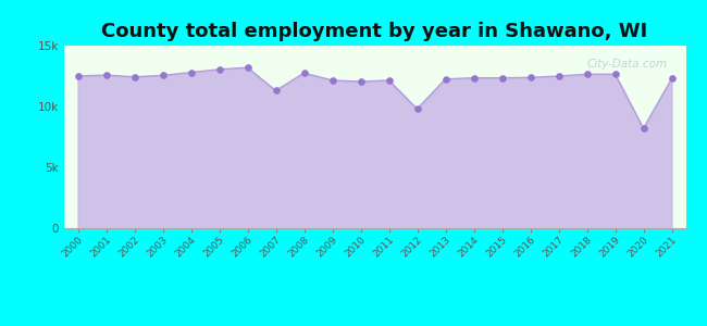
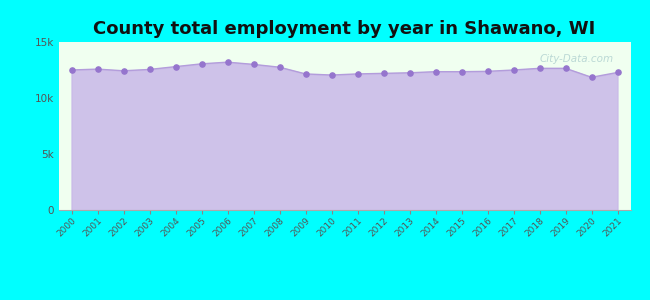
2007: 11.3k -> 13.0k
2012: 9.8k -> 12.2k
2020: 8.2k -> 11.8k
